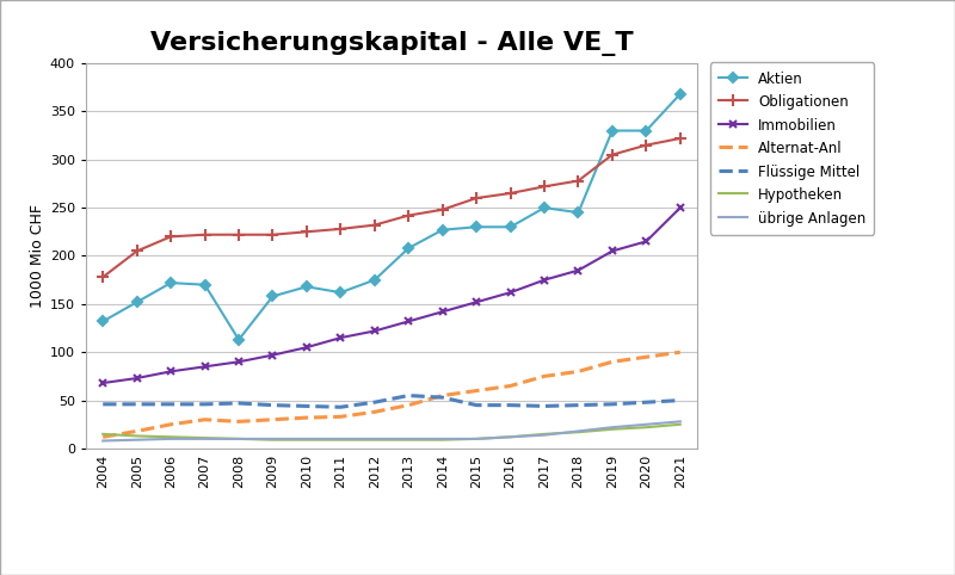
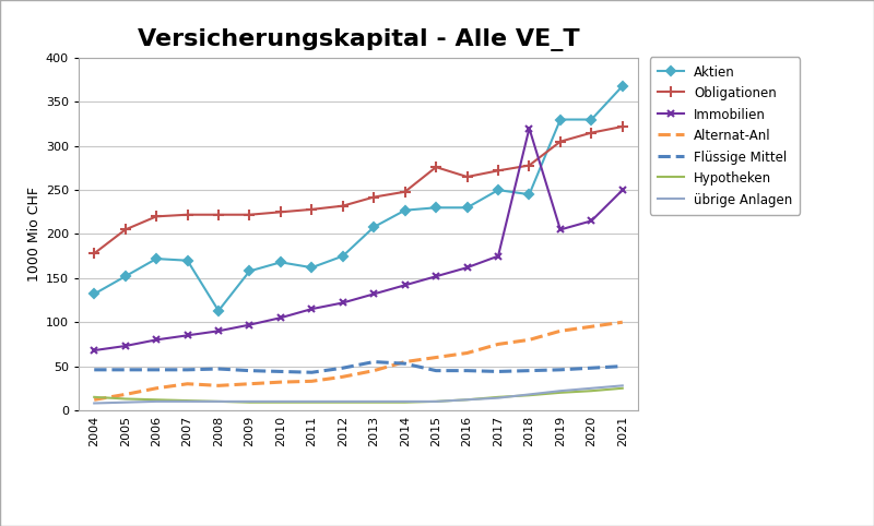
Obligationen/2015: 260 -> 276
Immobilien/2018: 185 -> 320
